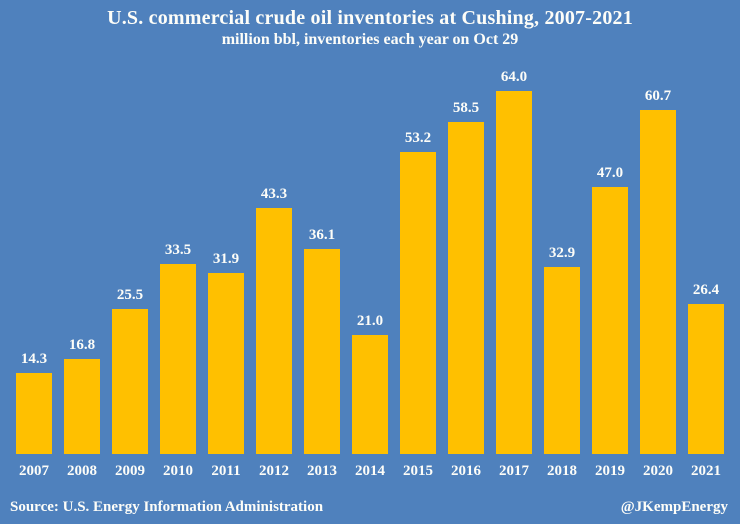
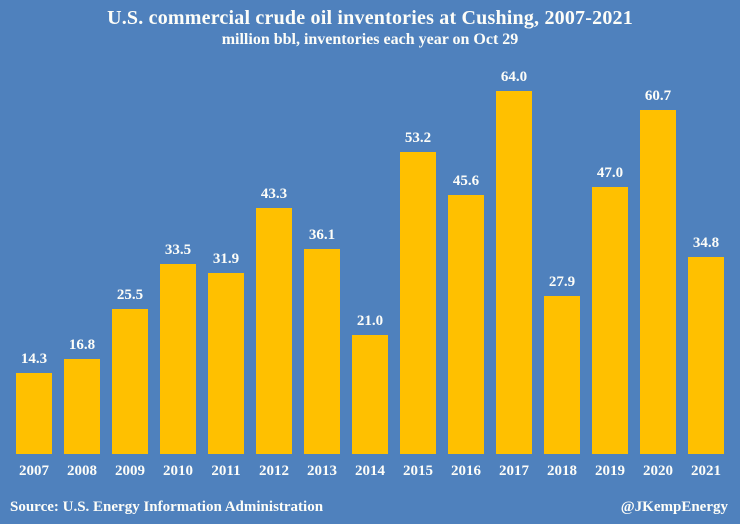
2016: 58.5 -> 45.6
2018: 32.9 -> 27.9
2021: 26.4 -> 34.8
